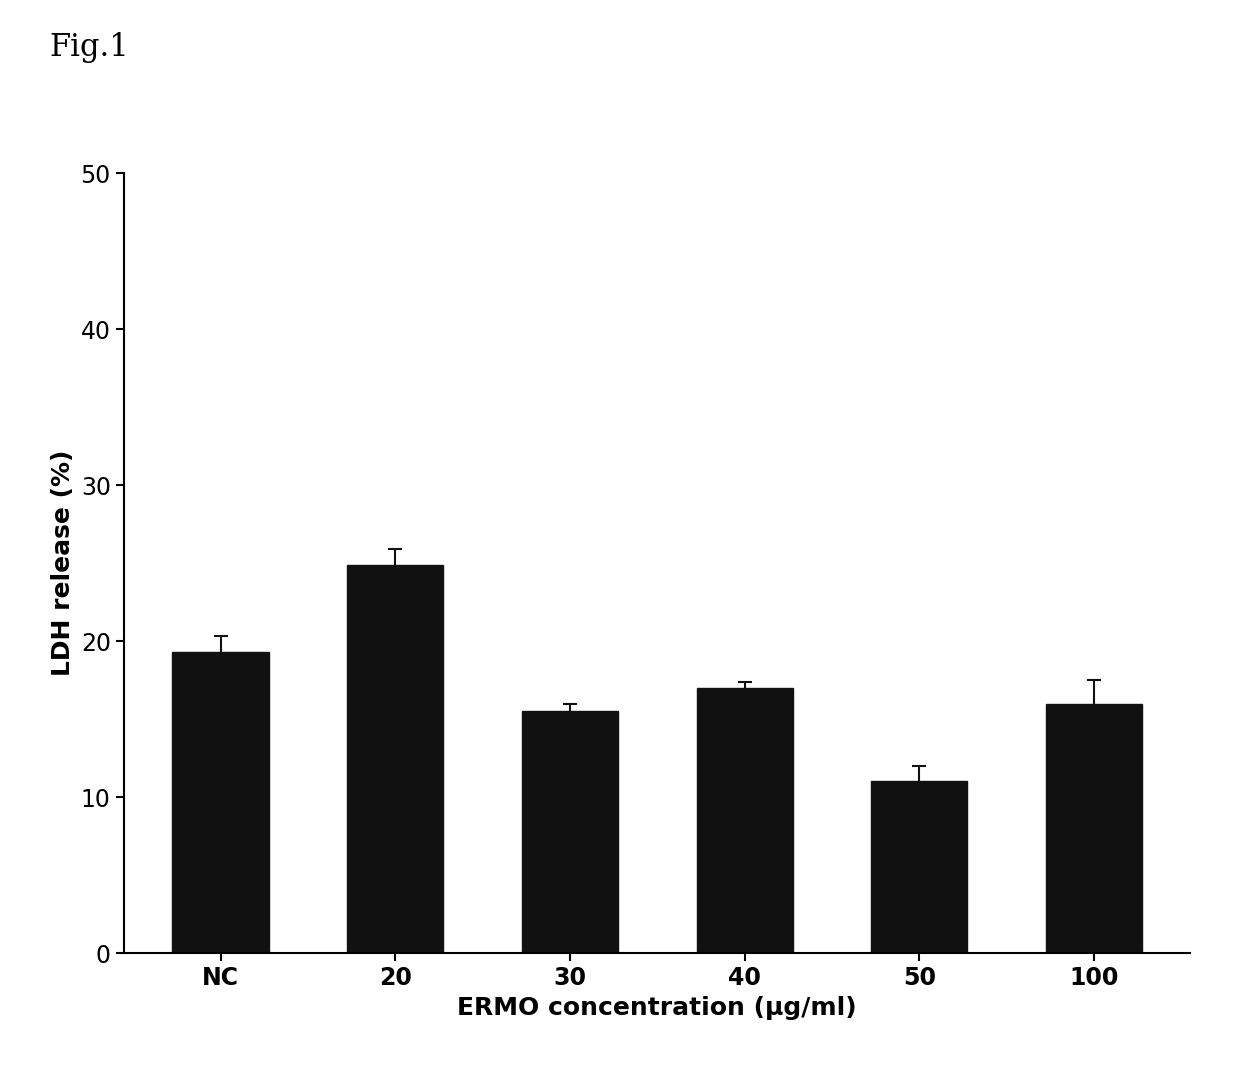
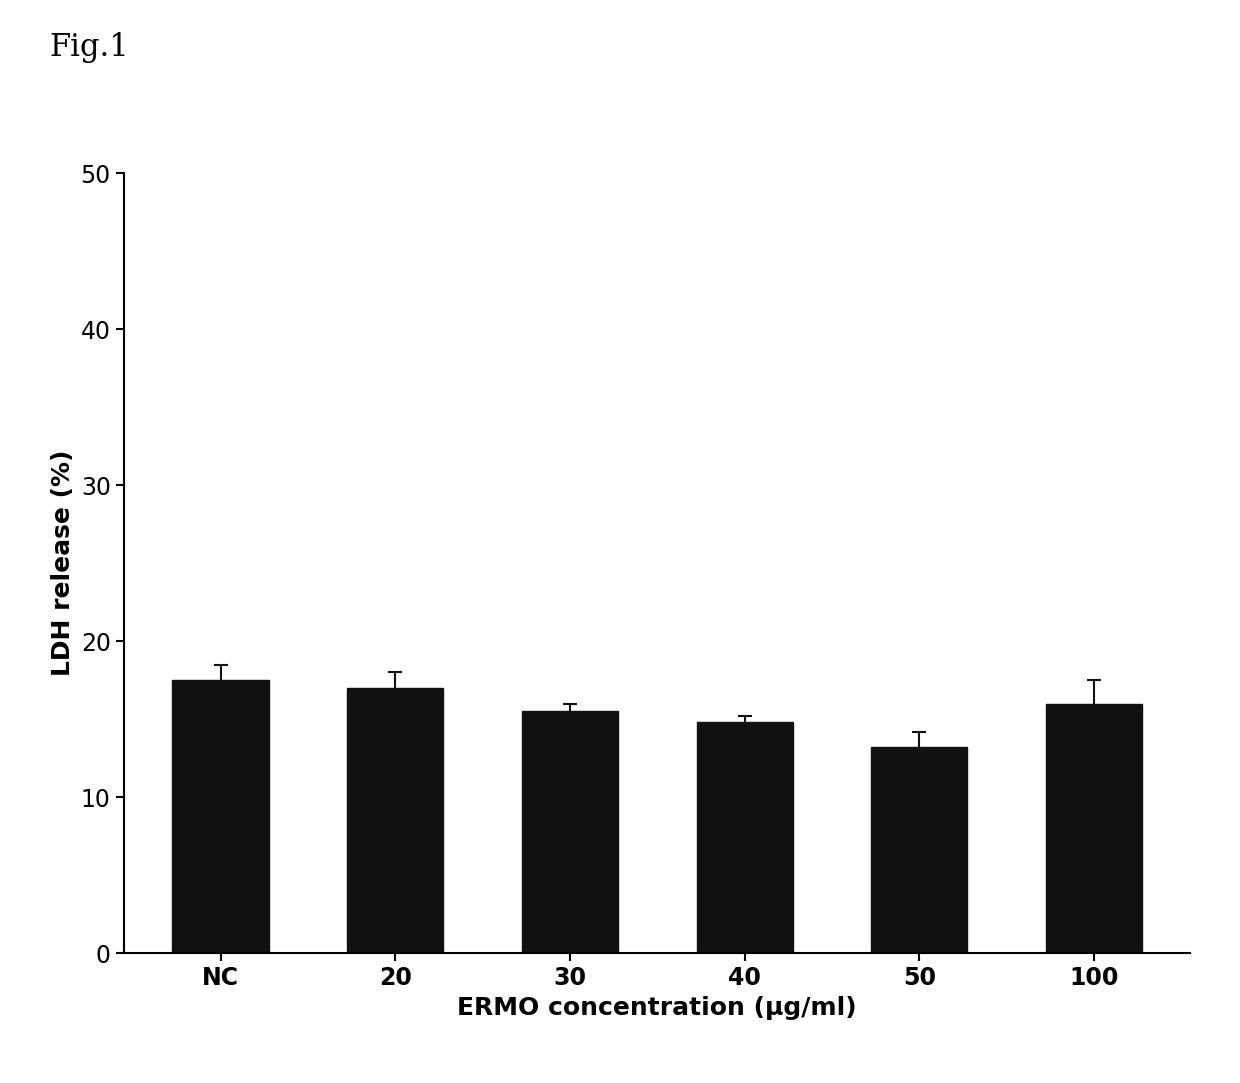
NC: 19.3 -> 17.5
20: 24.9 -> 17.0
40: 17.0 -> 14.8
50: 11.0 -> 13.2
